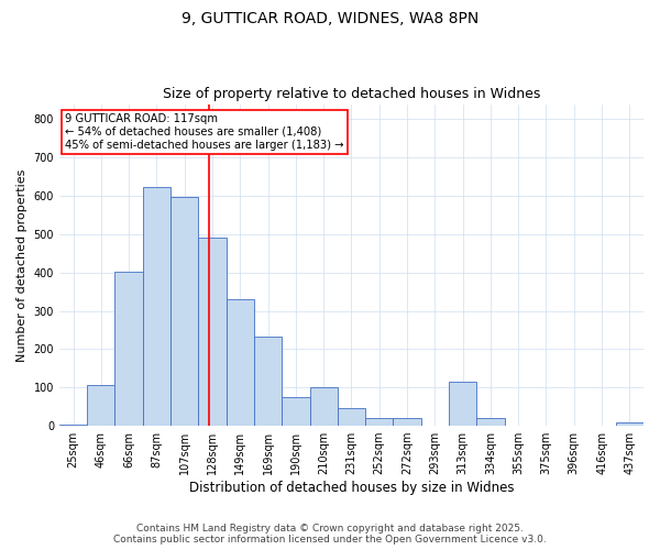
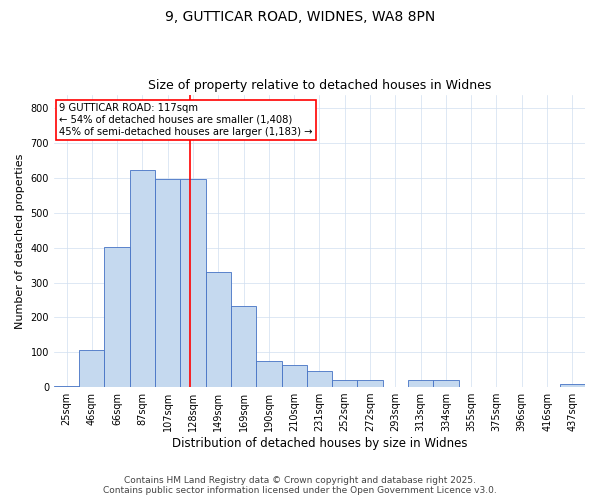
128sqm: 490 -> 597
210sqm: 100 -> 62
313sqm: 115 -> 20
